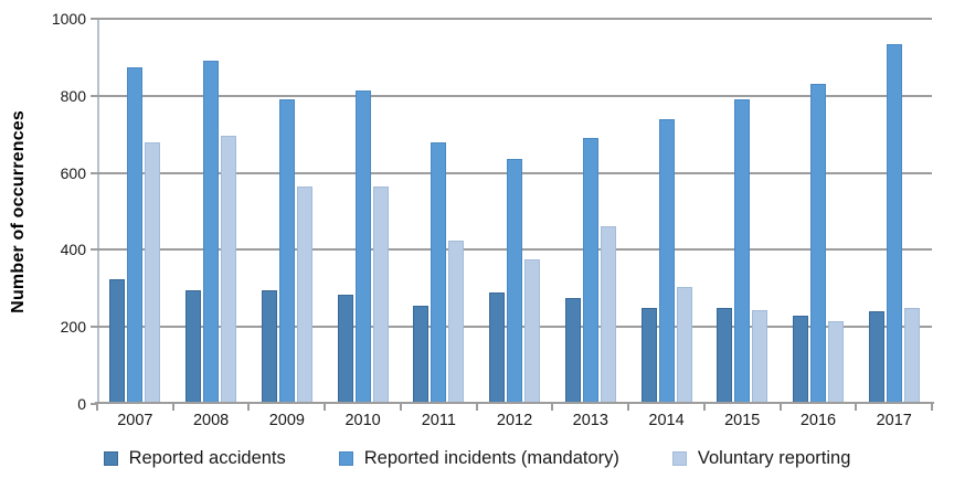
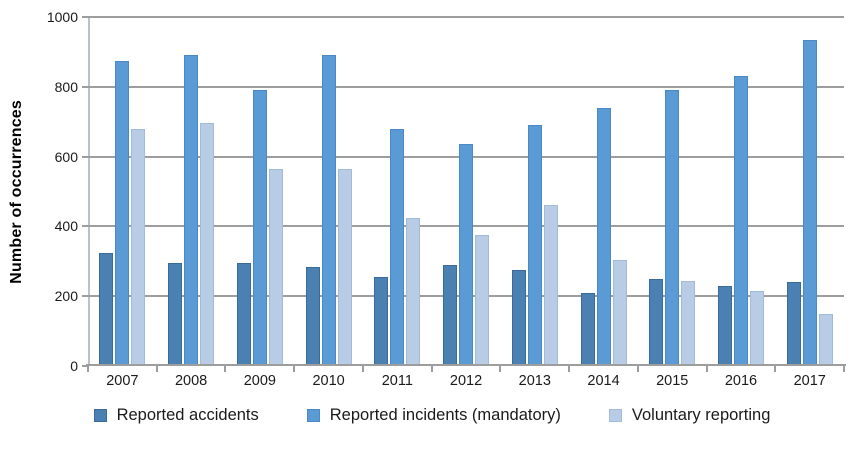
Reported incidents (mandatory)/2010: 820 -> 890
Reported accidents/2014: 250 -> 210
Voluntary reporting/2017: 250 -> 150
